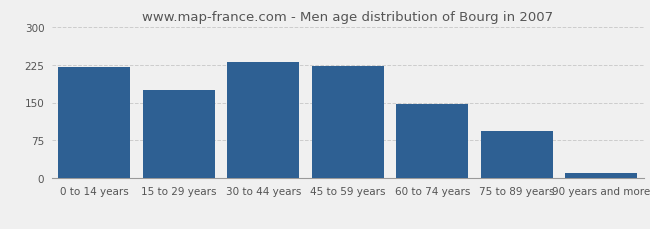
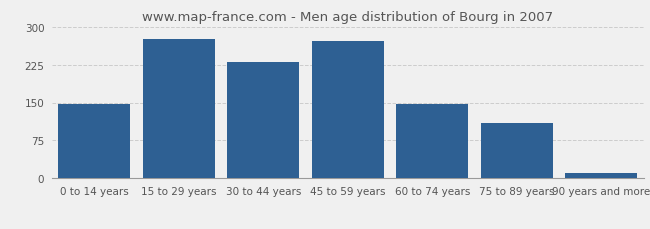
0 to 14 years: 220 -> 148
15 to 29 years: 175 -> 276
45 to 59 years: 222 -> 272
75 to 89 years: 93 -> 110
